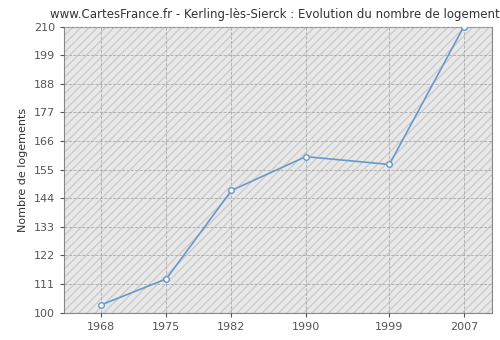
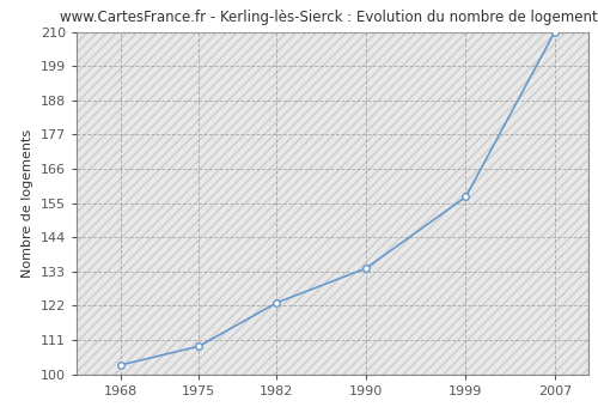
1975: 113 -> 109
1982: 147 -> 123
1990: 160 -> 134
